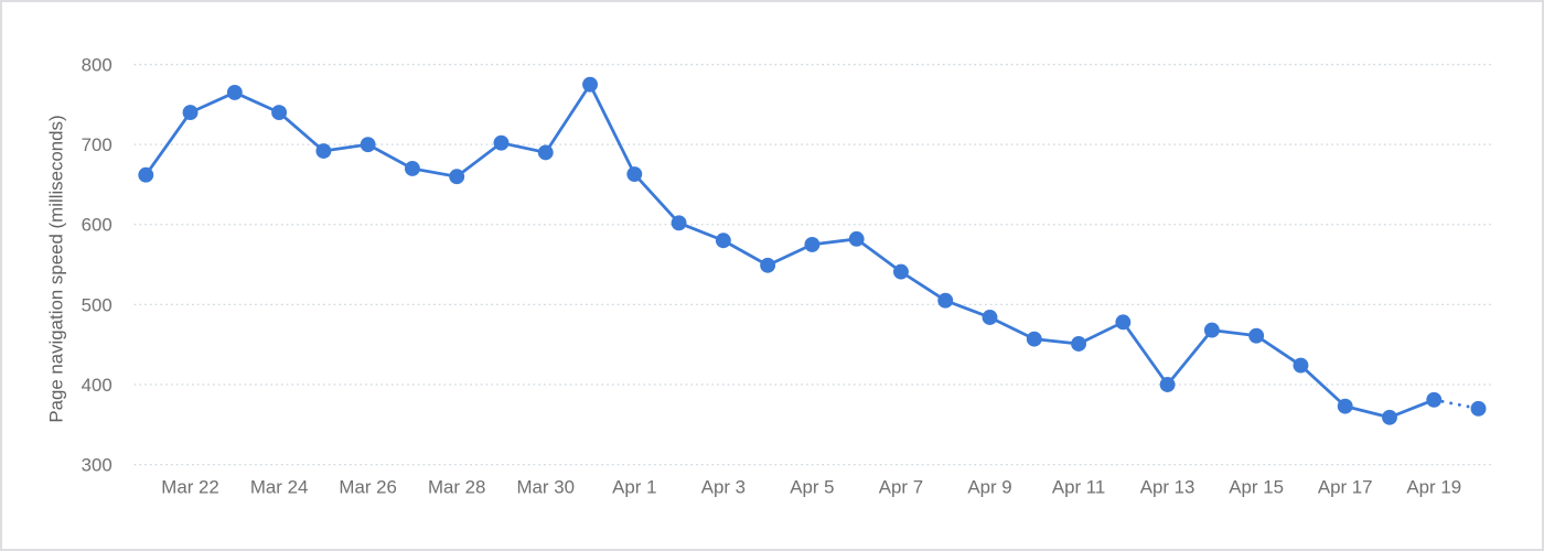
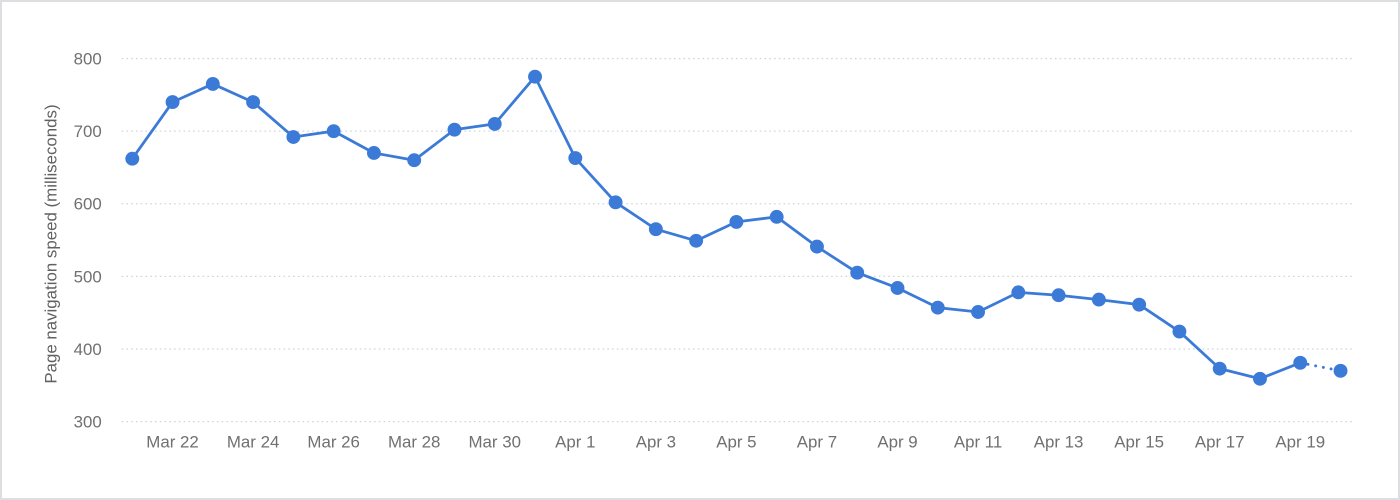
Mar 30: 690 -> 710
Apr 3: 580 -> 560
Apr 13: 400 -> 470
